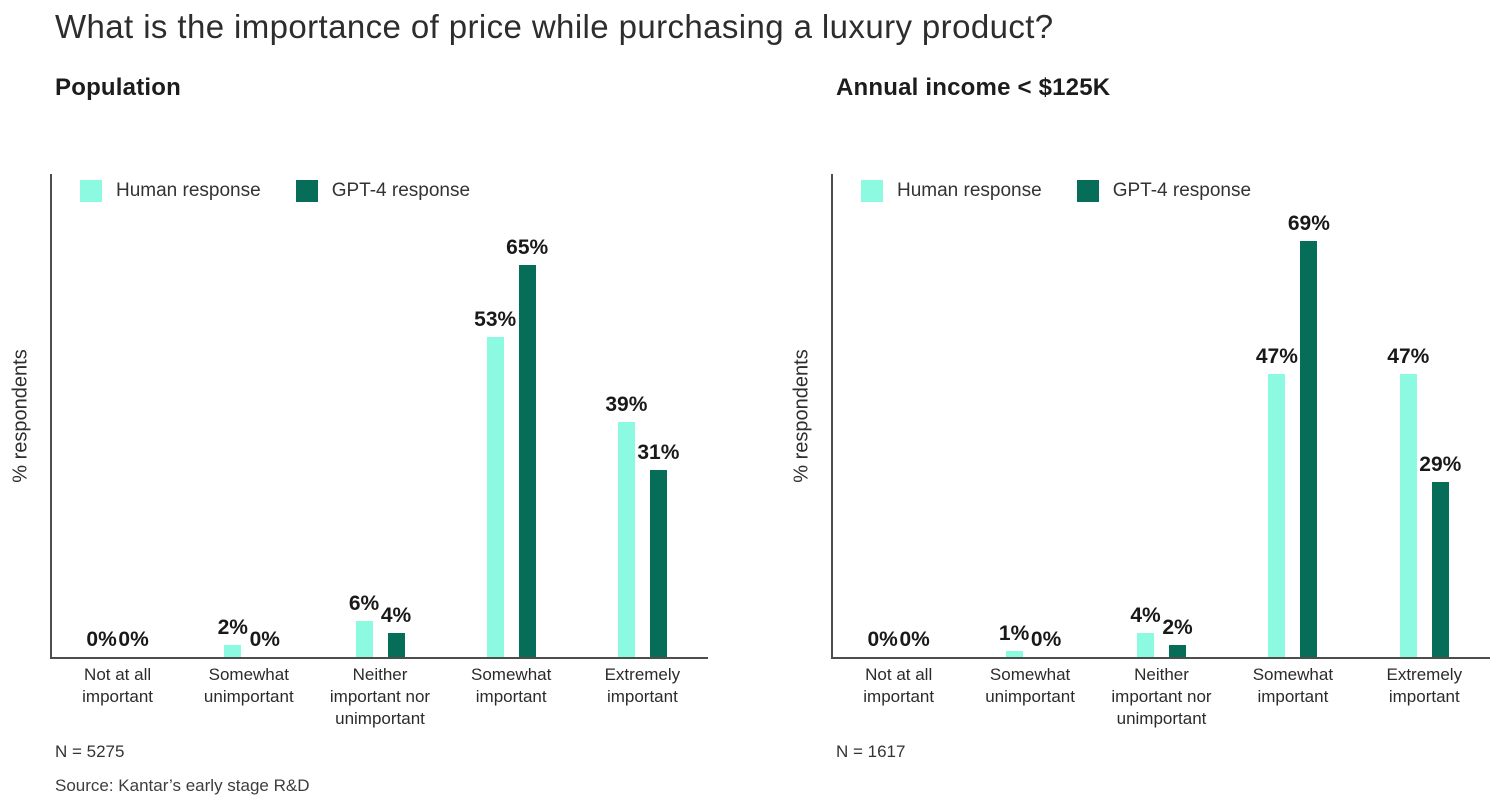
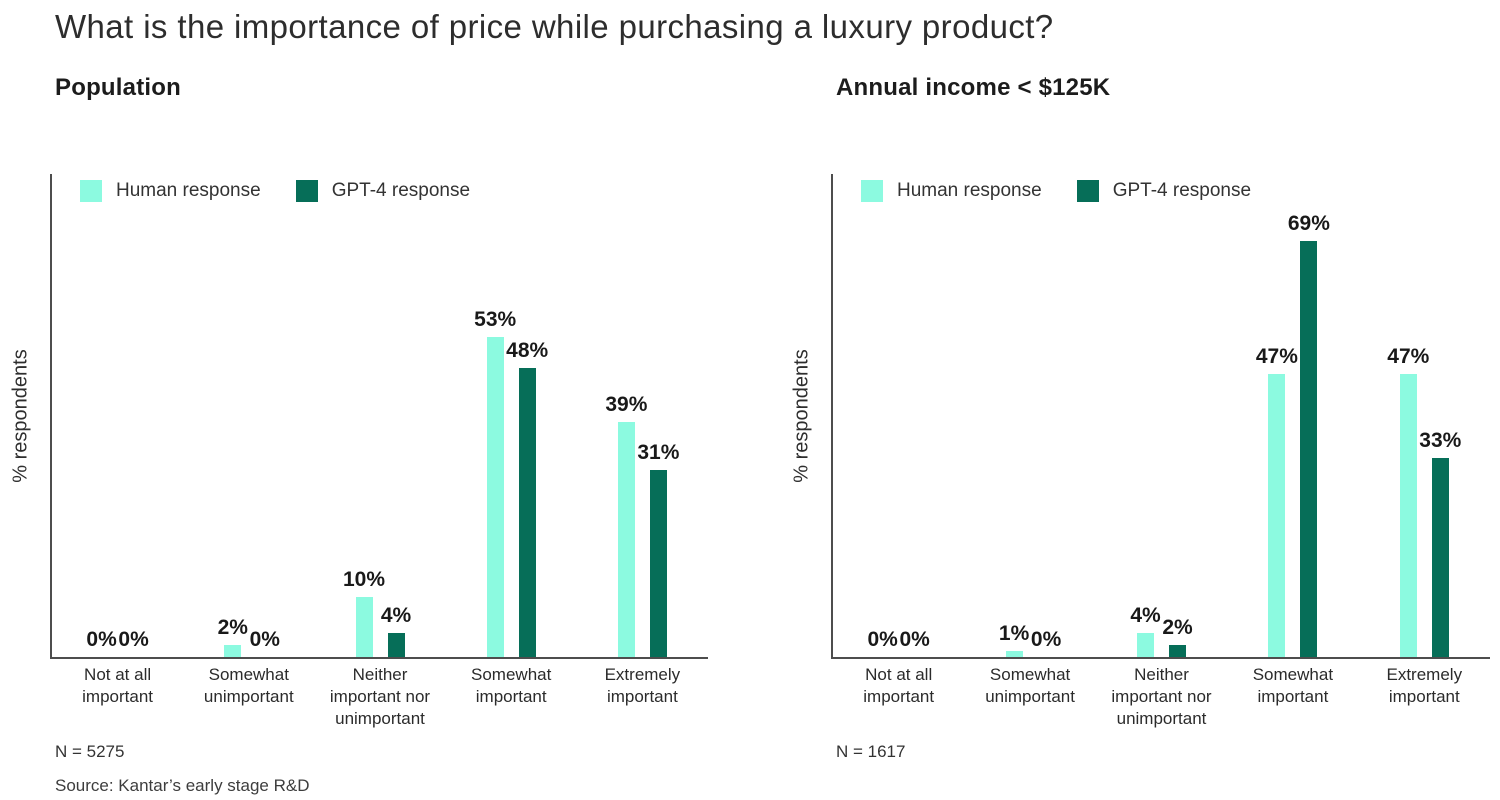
Population/Human response/Neither important nor unimportant: 6% -> 10%
Population/GPT-4 response/Somewhat important: 65% -> 48%
Annual income < $125K/GPT-4 response/Extremely important: 29% -> 33%
